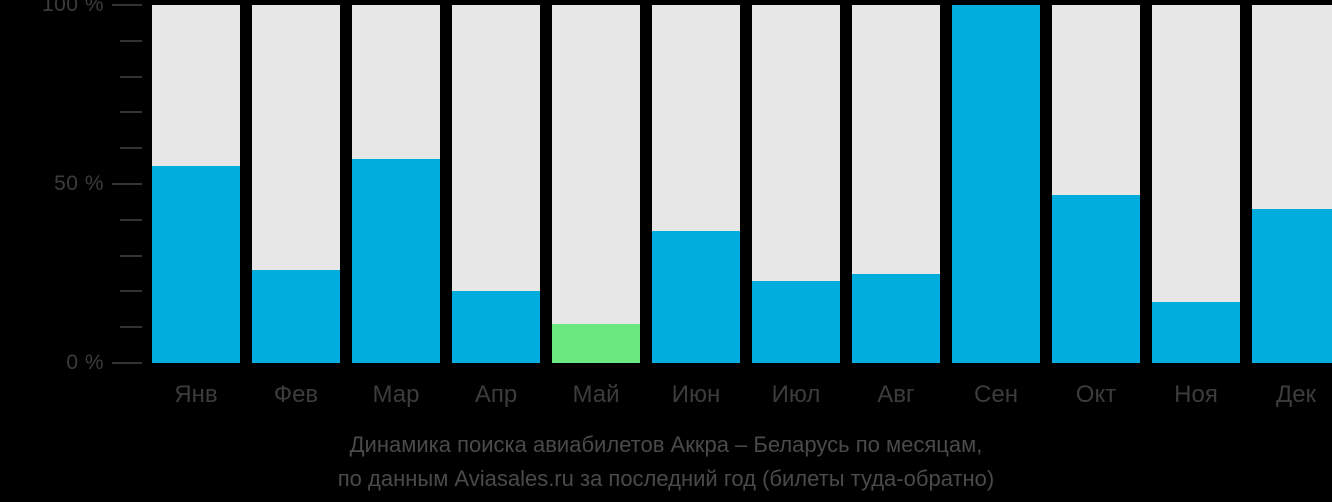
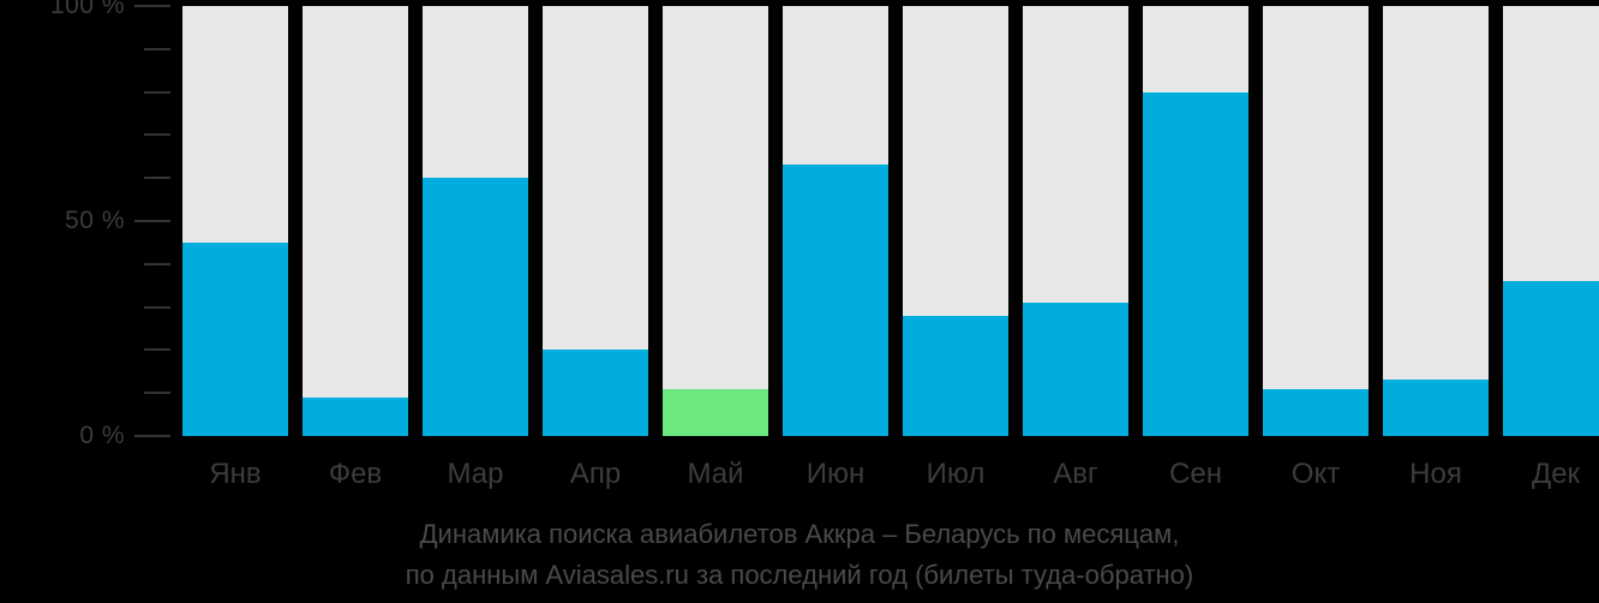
Янв: 55% -> 45%
Фев: 26% -> 9%
Мар: 57% -> 60%
Июн: 37% -> 63%
Июл: 23% -> 28%
Авг: 25% -> 31%
Сен: 100% -> 80%
Окт: 47% -> 11%
Ноя: 17% -> 13%
Дек: 43% -> 36%
